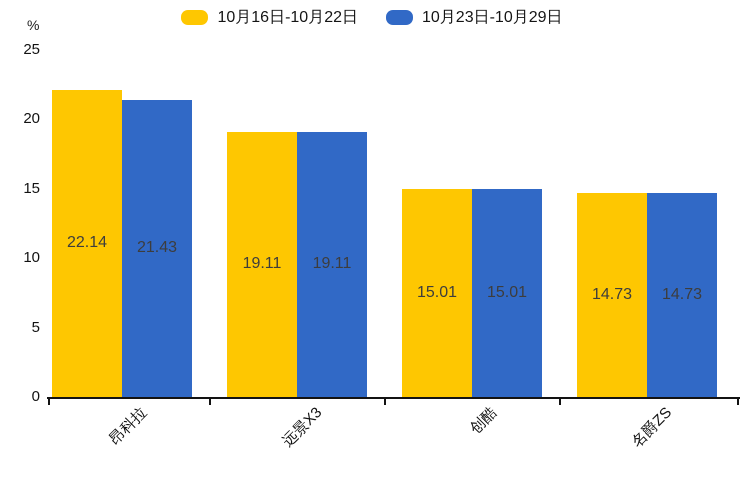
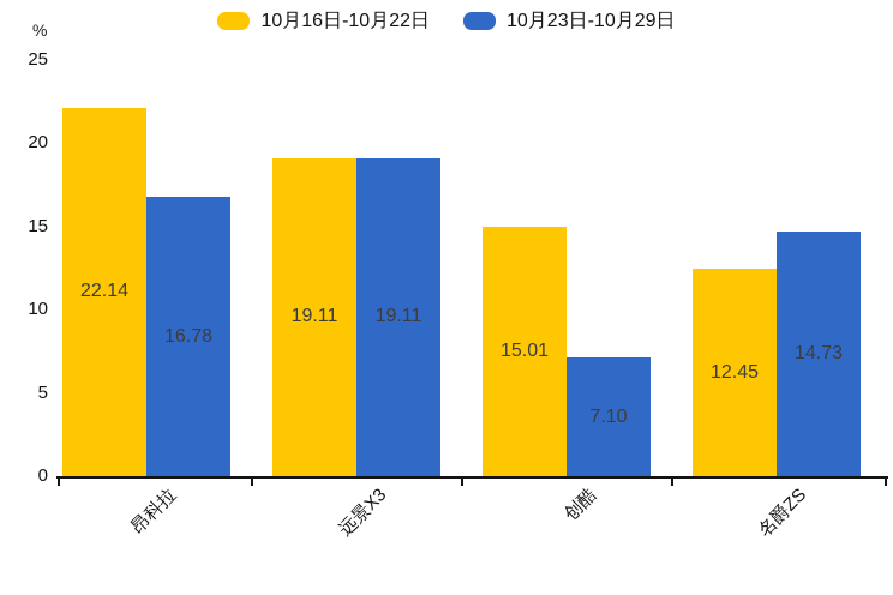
10月23日-10月29日/昂科拉: 21.43 -> 16.78
10月23日-10月29日/创酷: 15.01 -> 7.10
10月16日-10月22日/名爵ZS: 14.73 -> 12.45
